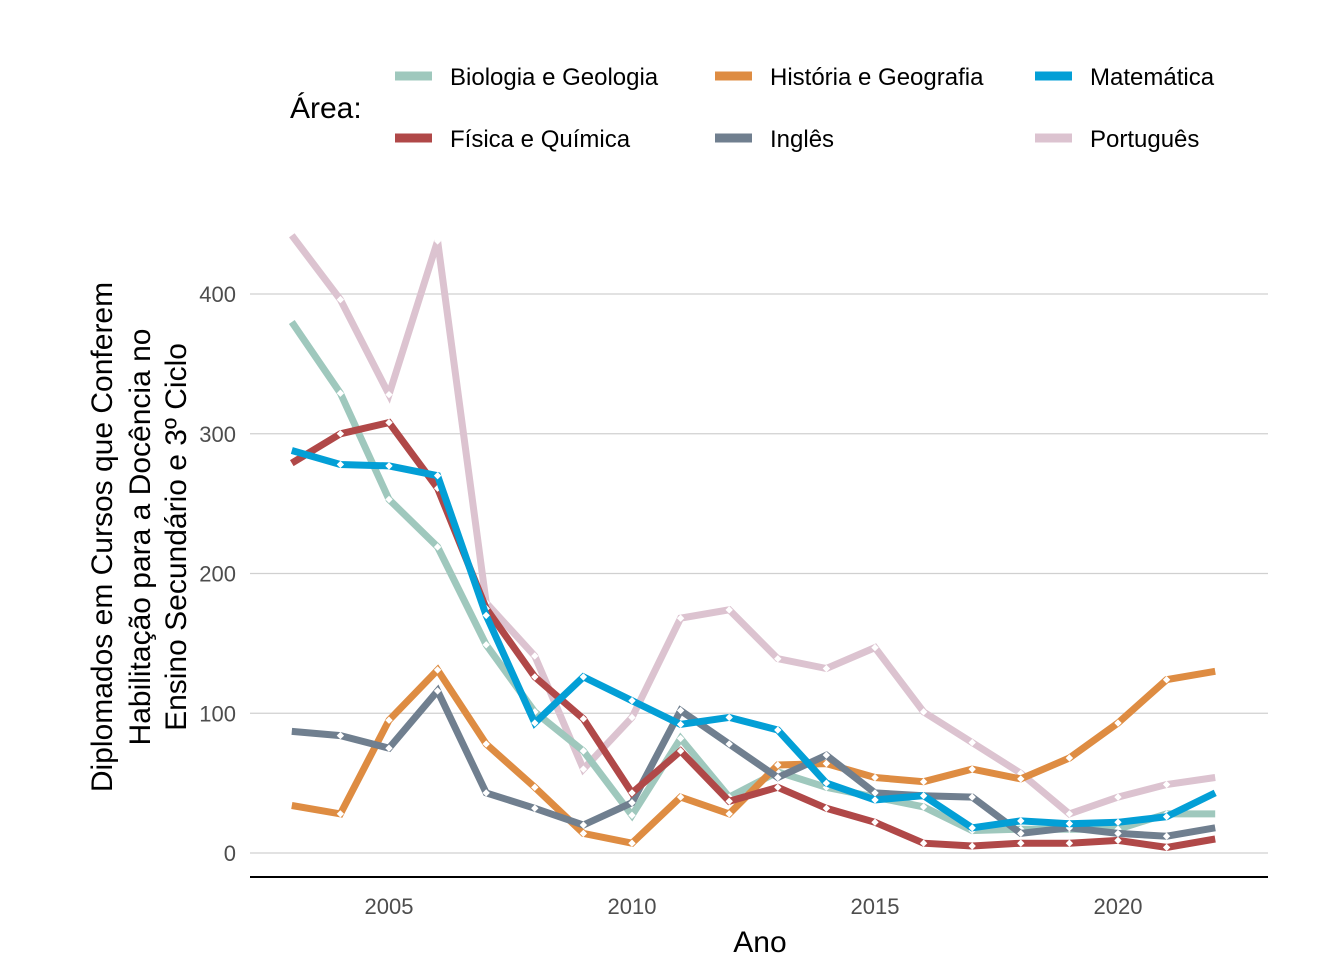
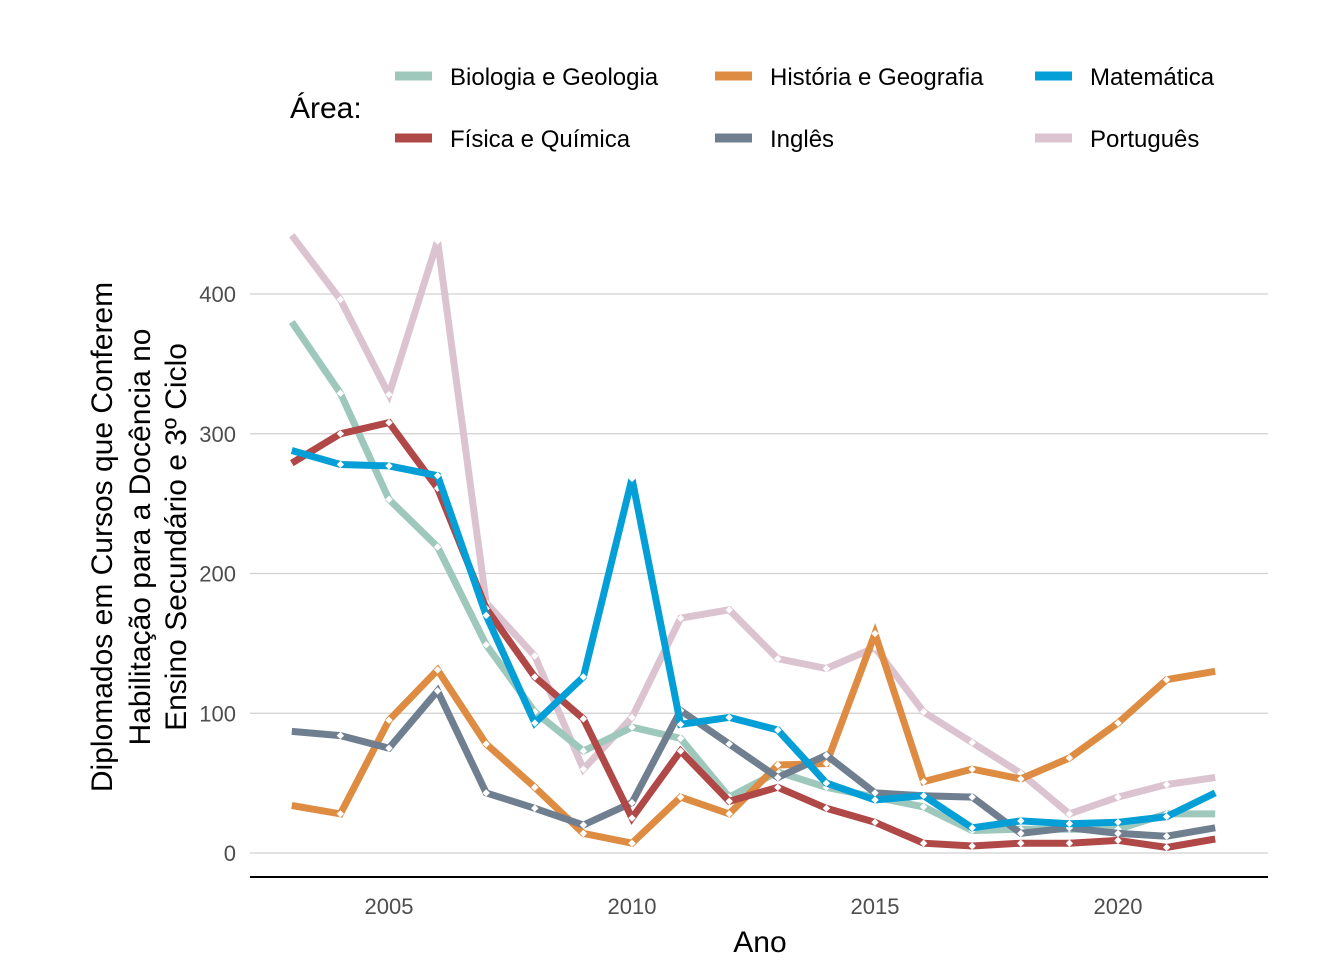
Biologia e Geologia/2010: 27 -> 90
Matemática/2010: 109 -> 268
Física e Química/2010: 43 -> 25
História e Geografia/2015: 54 -> 157
